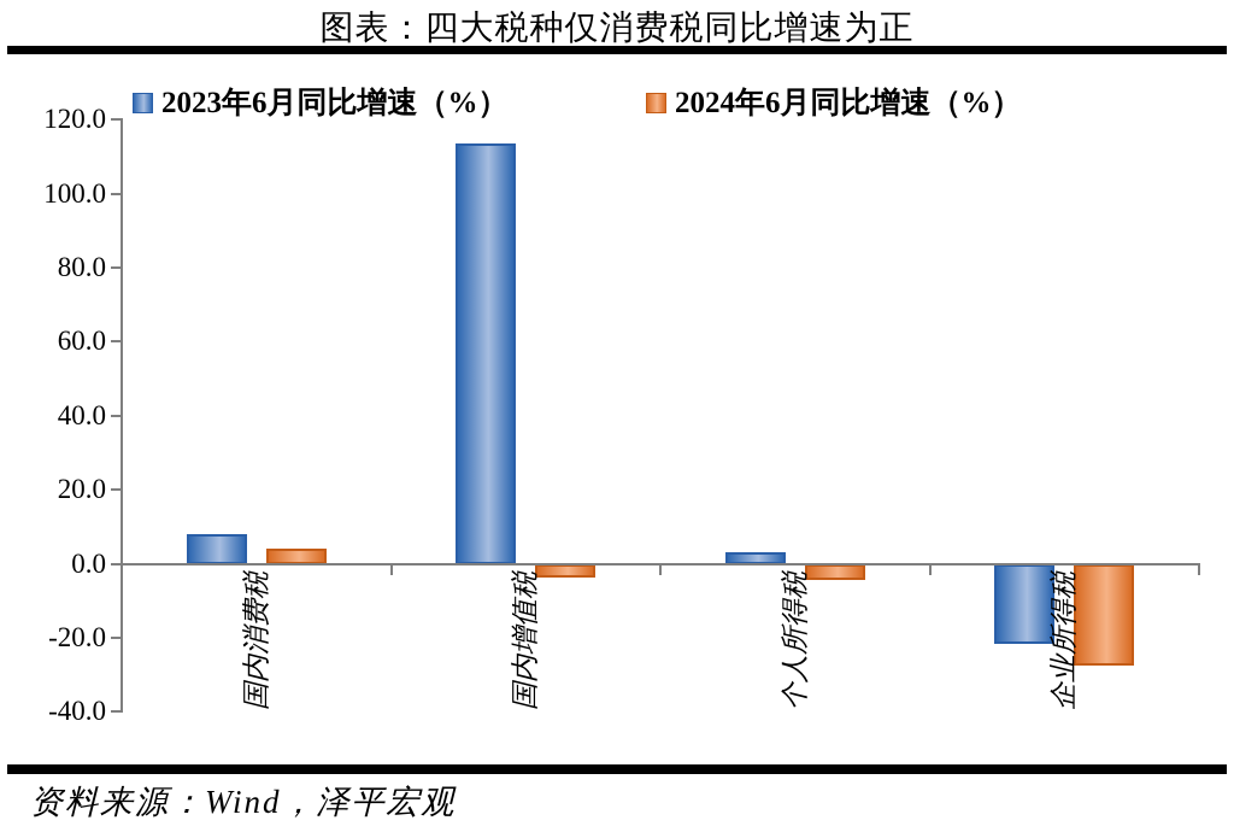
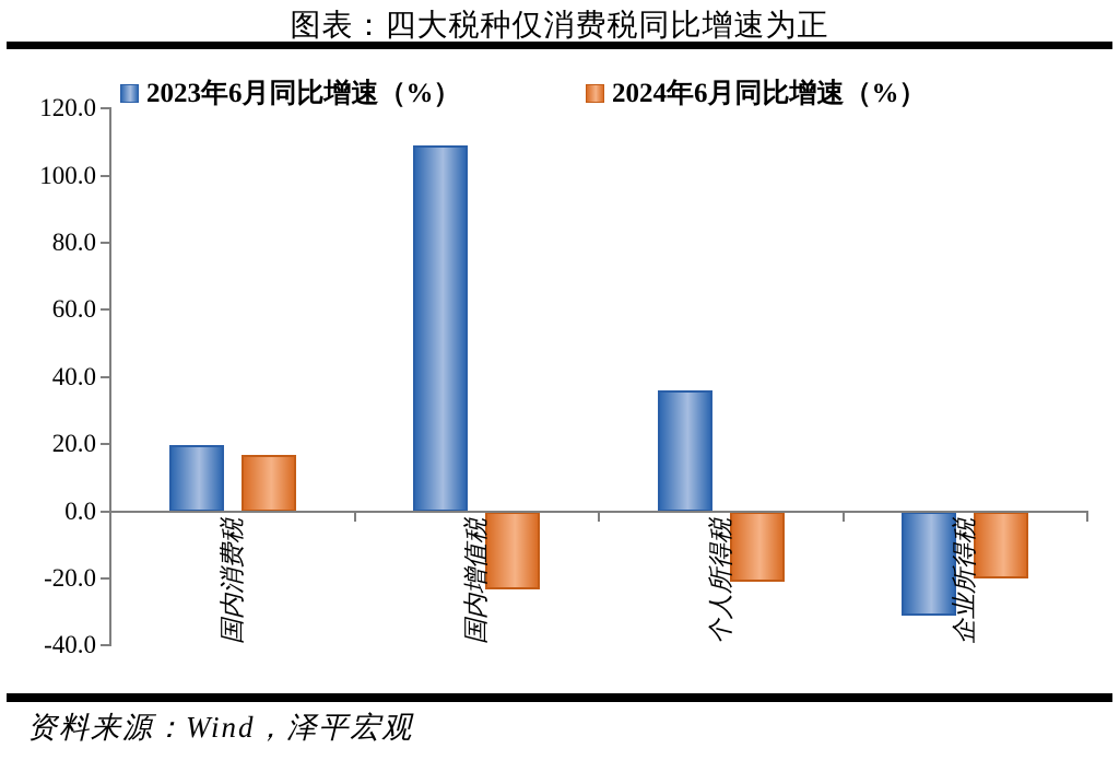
2023年6月同比增速（%）/国内消费税: 8 -> 20
2024年6月同比增速（%）/国内消费税: 4 -> 17
2023年6月同比增速（%）/国内增值税: 114 -> 109
2024年6月同比增速（%）/国内增值税: -4 -> -23
2023年6月同比增速（%）/个人所得税: 3 -> 36
2024年6月同比增速（%）/个人所得税: -4 -> -21
2023年6月同比增速（%）/企业所得税: -22 -> -31
2024年6月同比增速（%）/企业所得税: -28 -> -20
